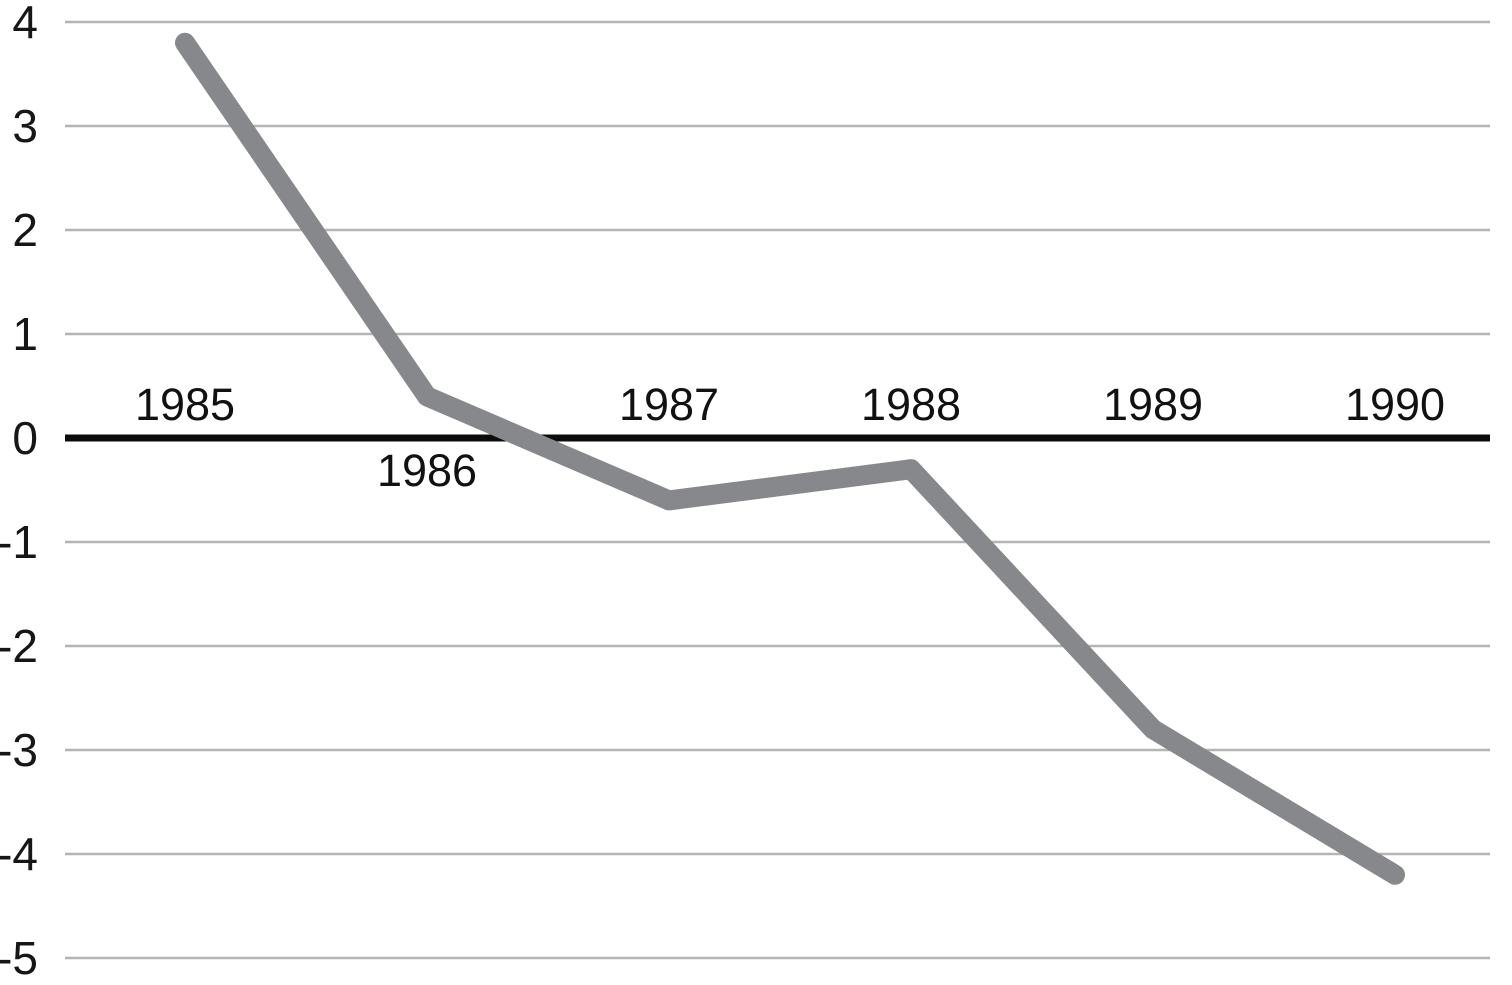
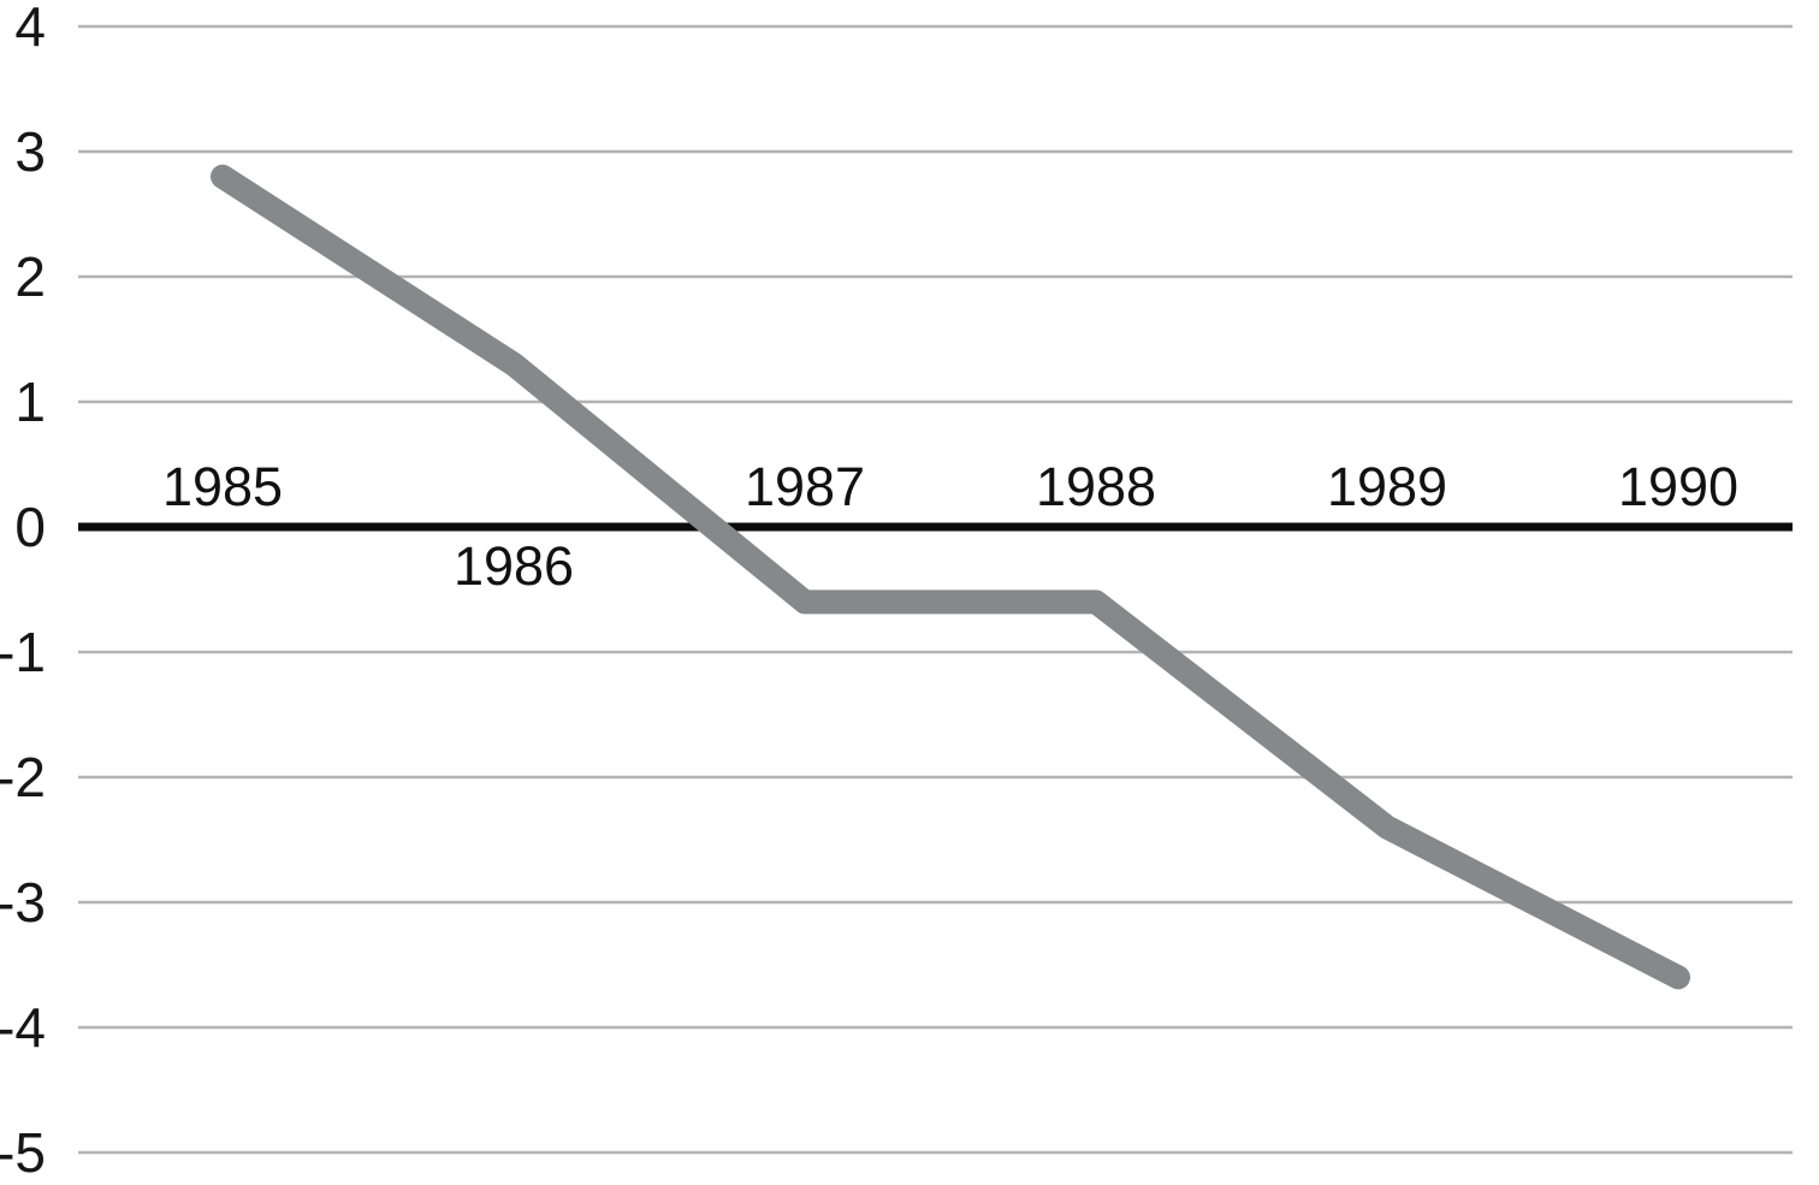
1985: 3.8 -> 2.8
1986: 0.4 -> 1.3
1988: -0.3 -> -0.6
1989: -2.8 -> -2.4
1990: -4.2 -> -3.6
